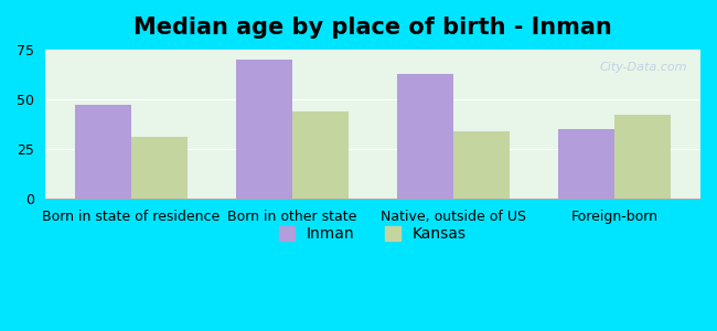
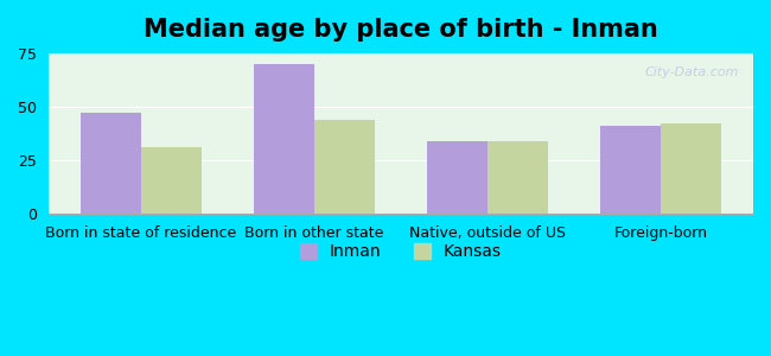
Inman/Native, outside of US: 63 -> 34
Inman/Foreign-born: 35 -> 41
